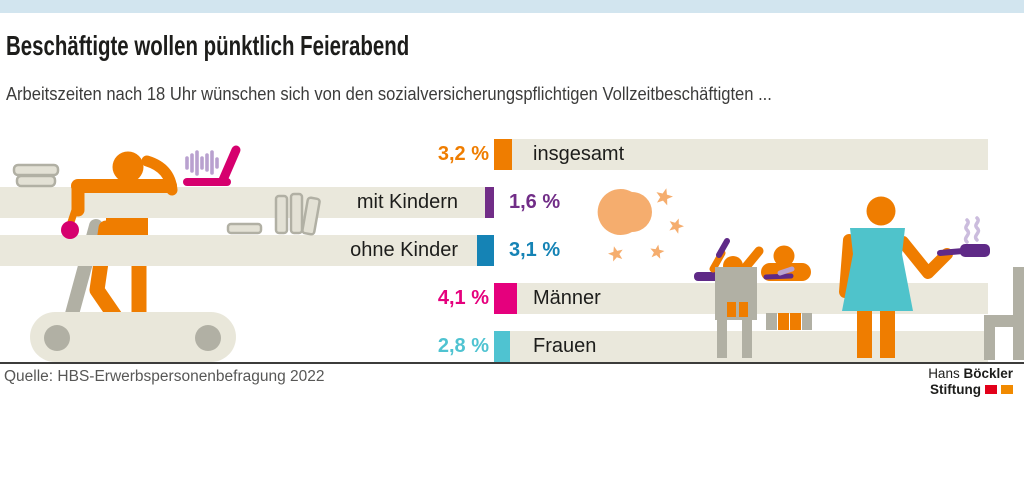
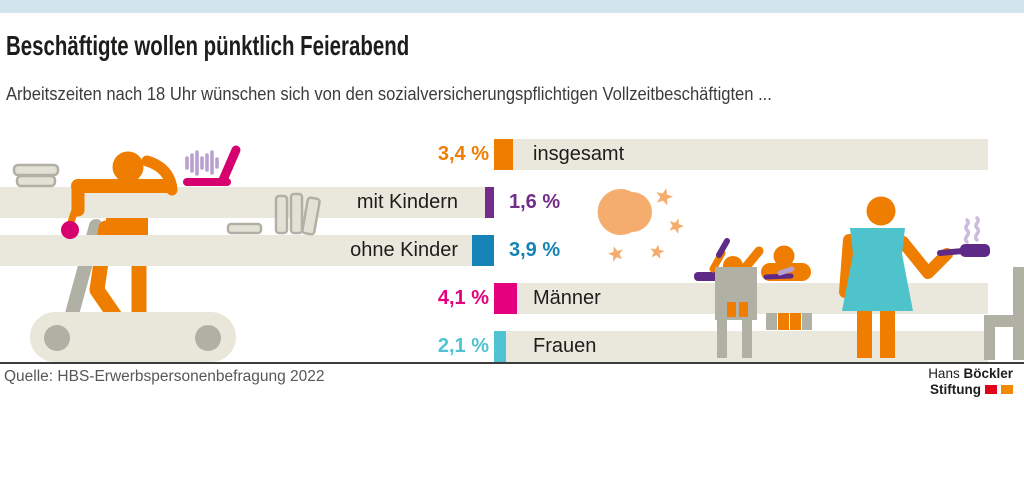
insgesamt: 3,2 -> 3,4
ohne Kinder: 3,1 -> 3,9
Frauen: 2,8 -> 2,1
